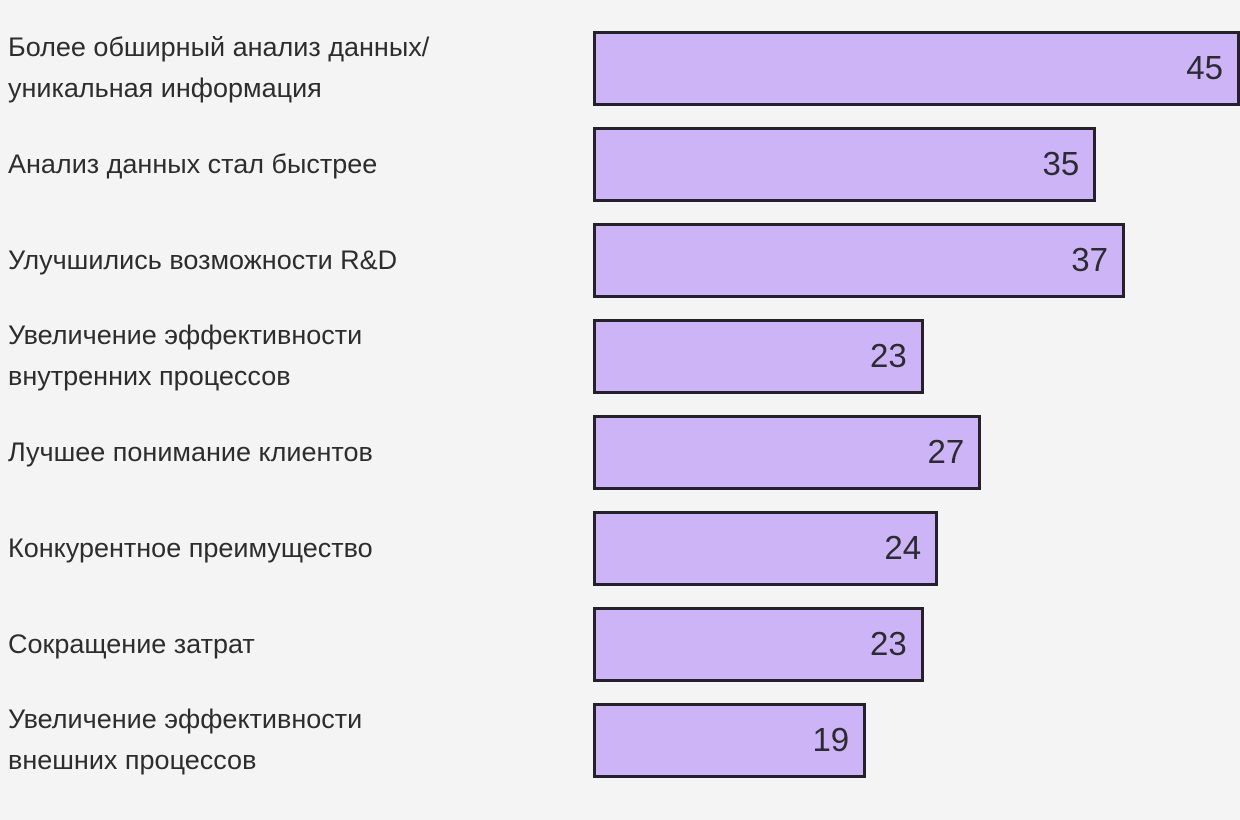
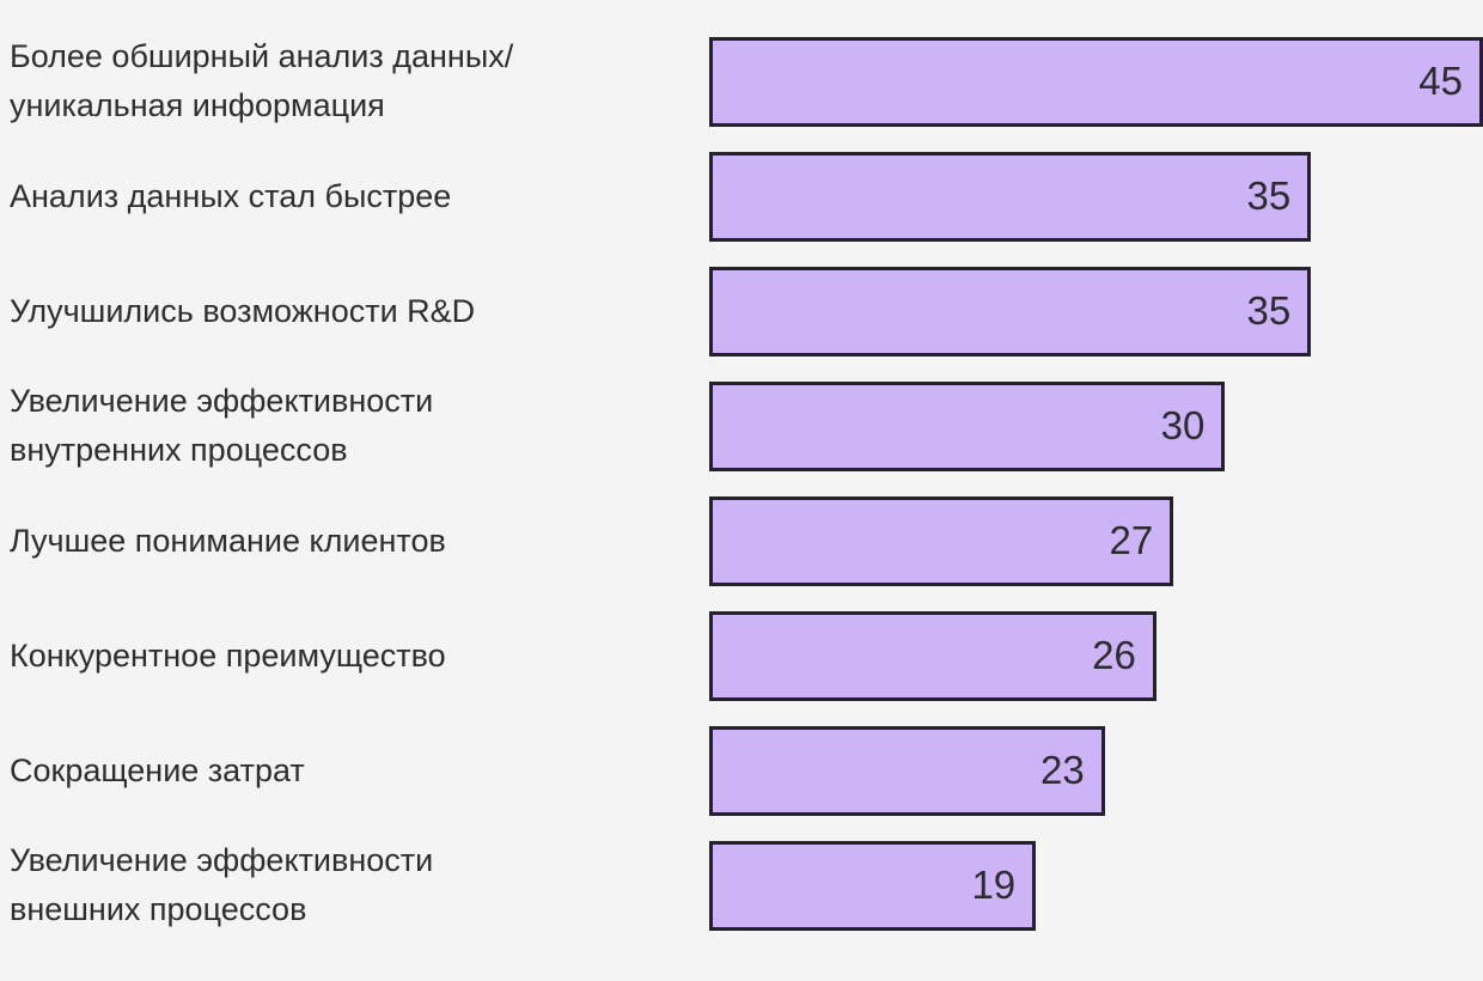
Улучшились возможности R&D: 37 -> 35
Увеличение эффективности внутренних процессов: 23 -> 30
Конкурентное преимущество: 24 -> 26
